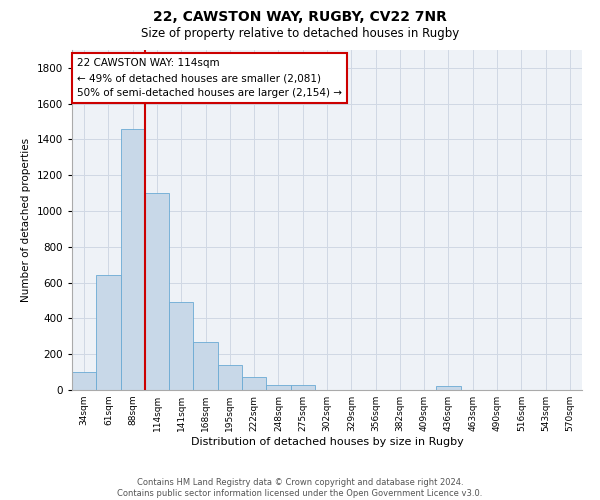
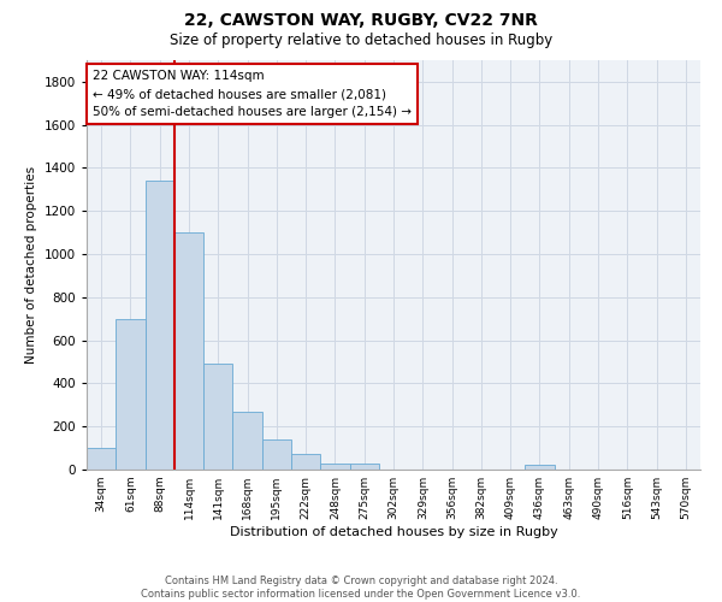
61sqm: 640 -> 700
88sqm: 1460 -> 1340
